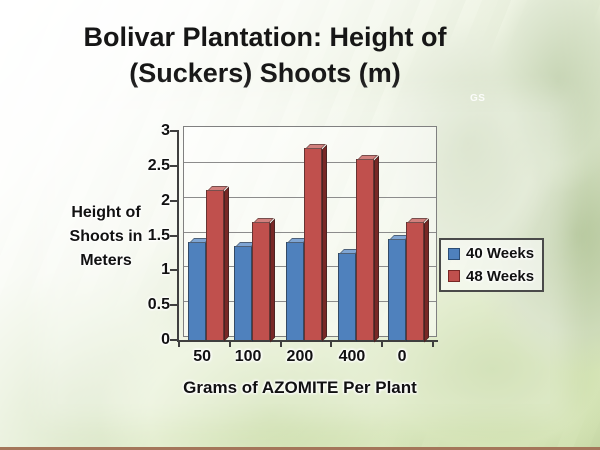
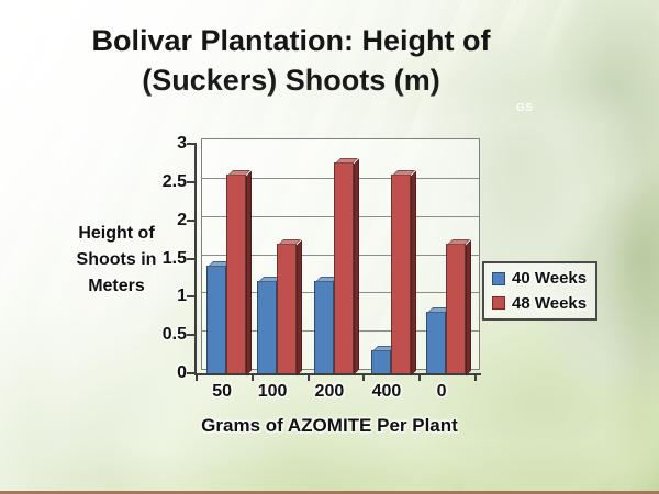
48 Weeks/50: 2.1 -> 2.6
40 Weeks/100: 1.4 -> 1.2
40 Weeks/200: 1.4 -> 1.2
40 Weeks/400: 1.2 -> 0.3
40 Weeks/0: 1.4 -> 0.8
